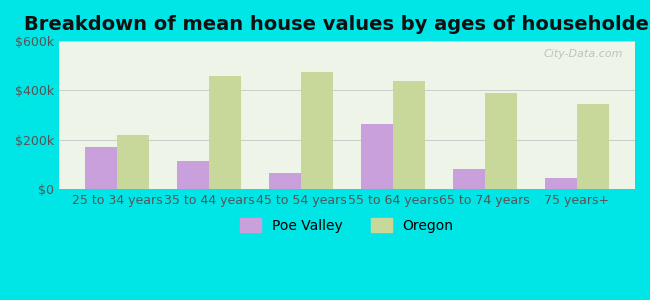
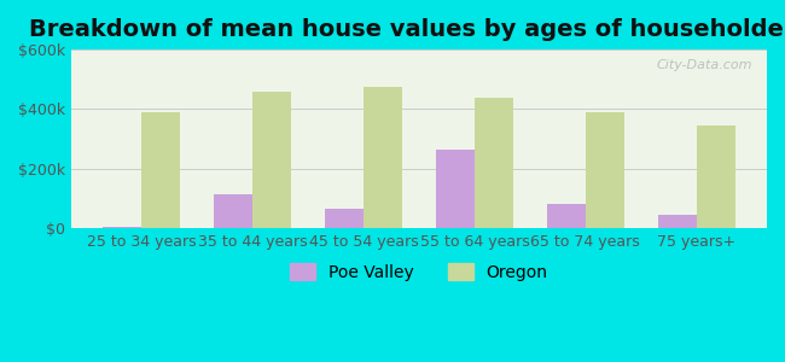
Poe Valley/25 to 34 years: $170k -> $5k
Oregon/25 to 34 years: $220k -> $390k
